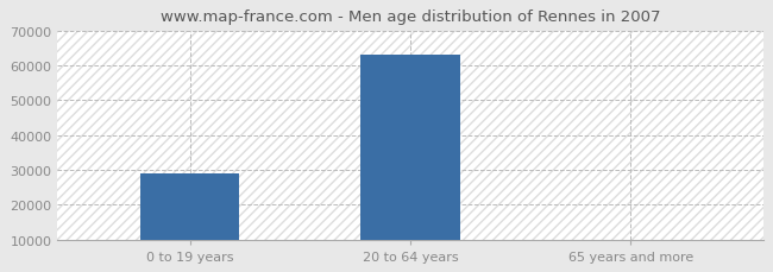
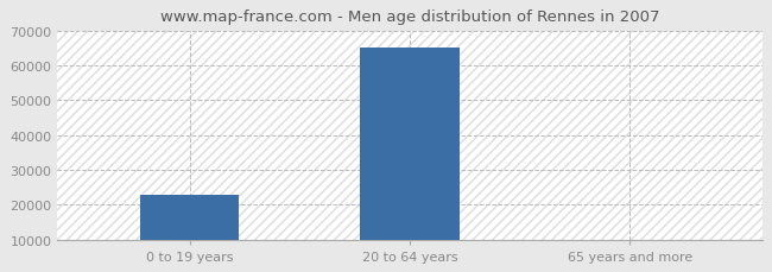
0 to 19 years: 29000 -> 23000
20 to 64 years: 63000 -> 65000
